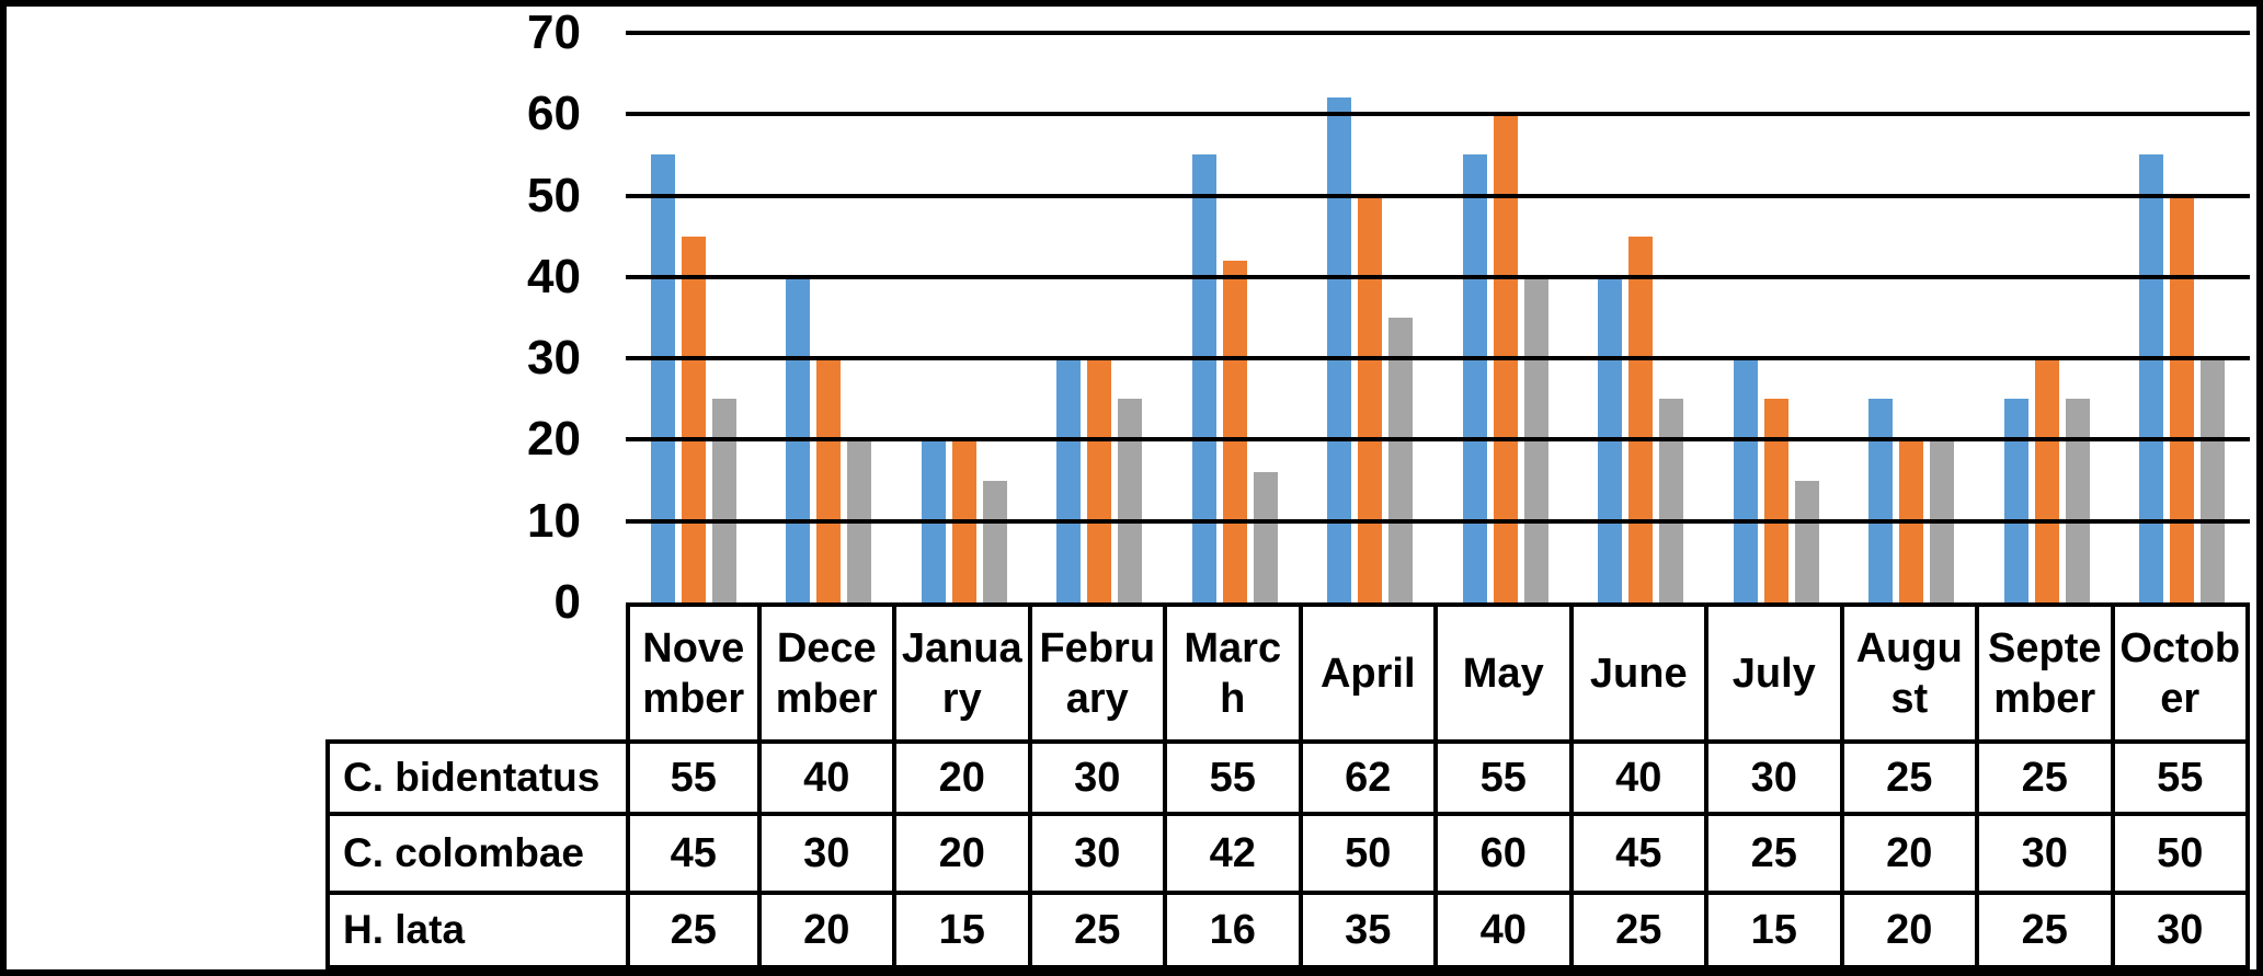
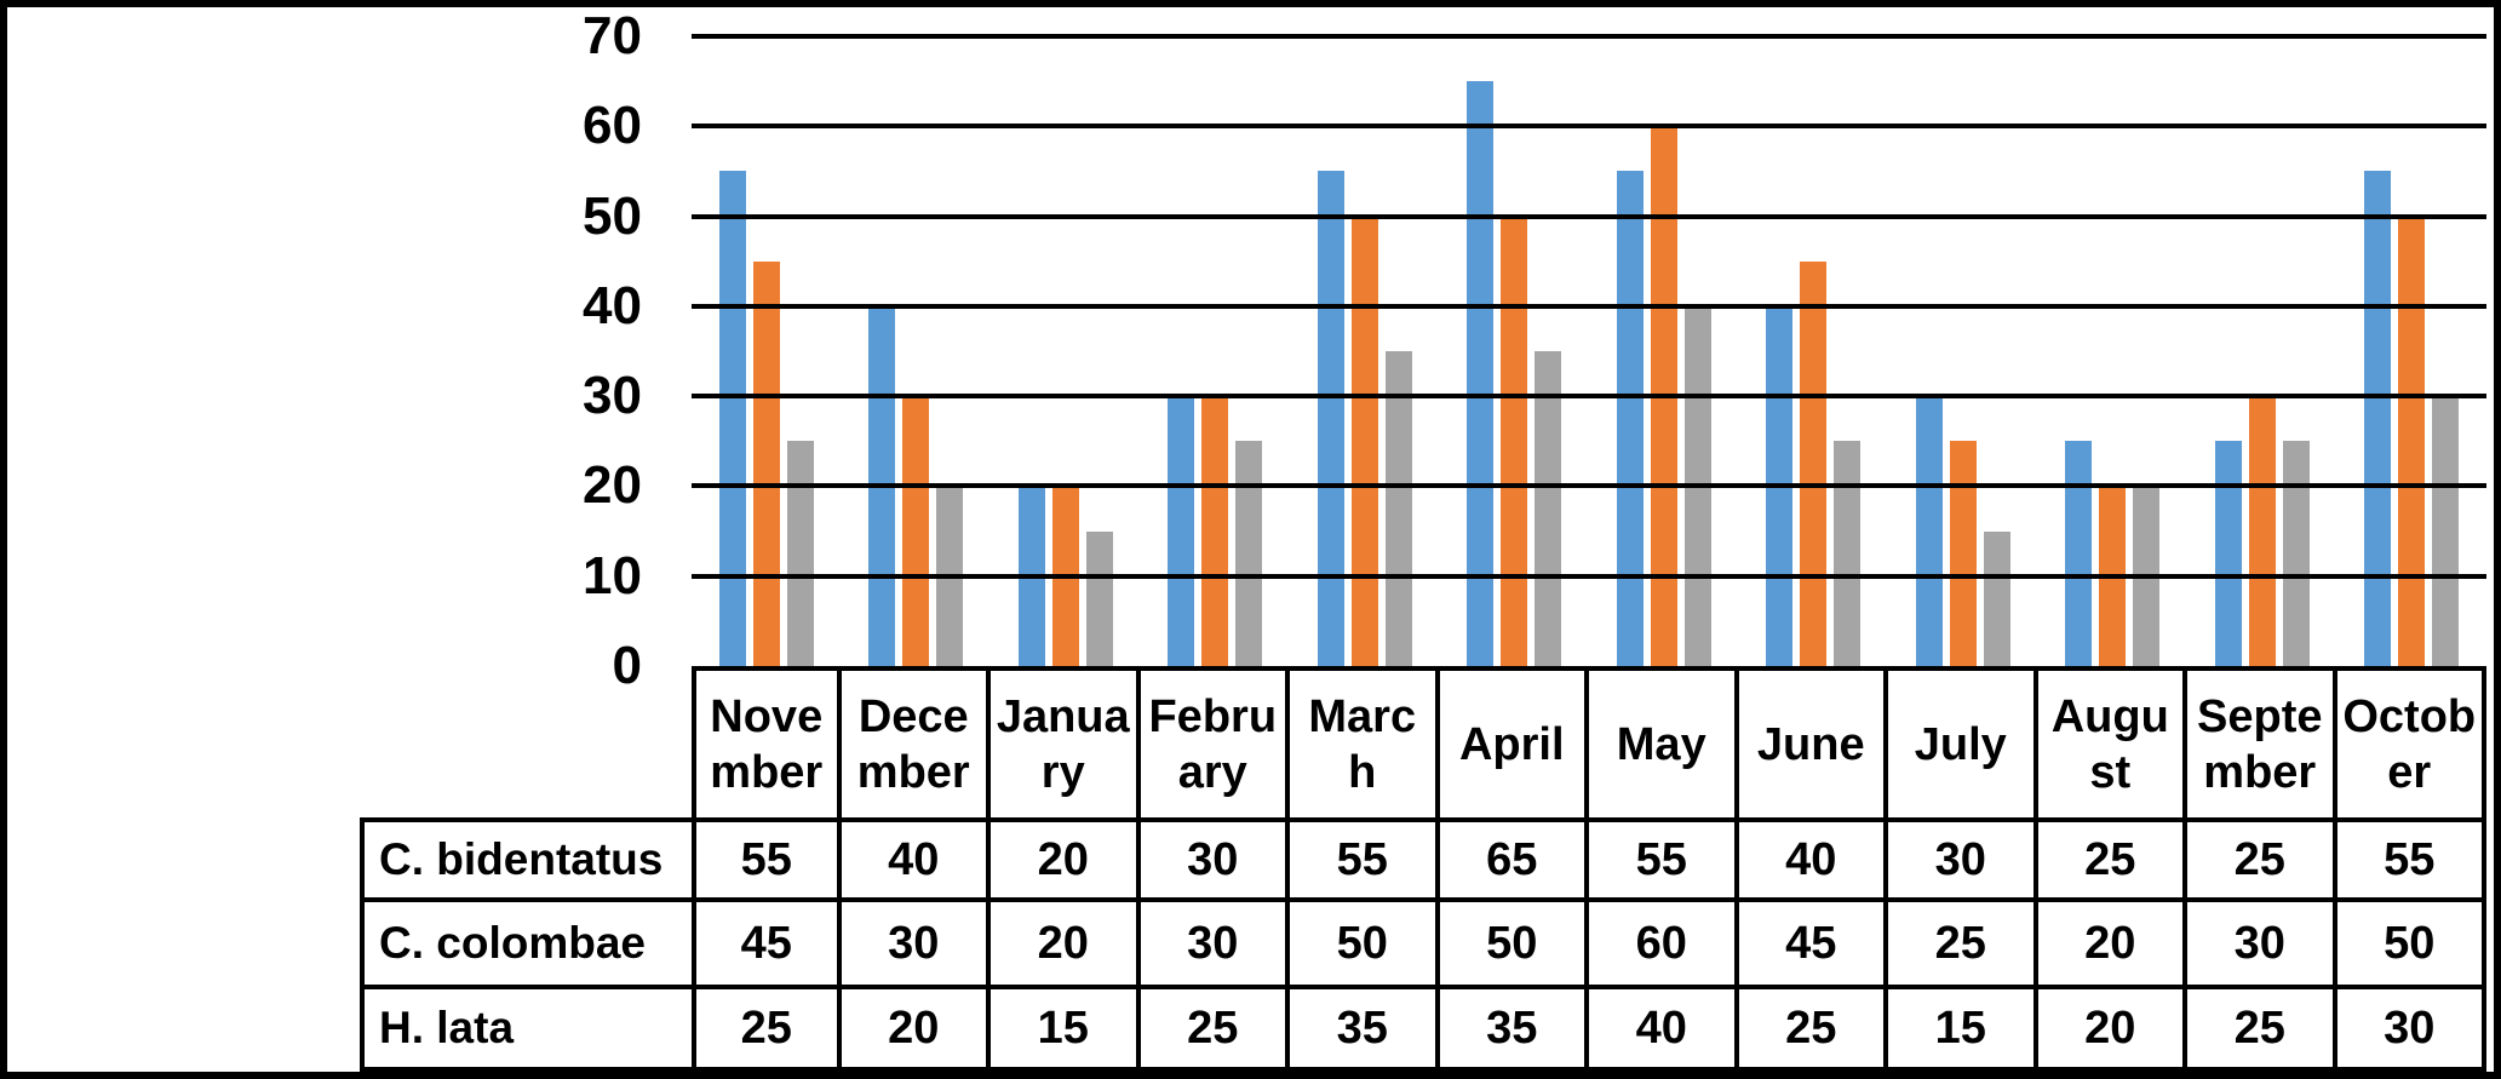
C. colombae/March: 42 -> 50
H. lata/March: 16 -> 35
C. bidentatus/April: 62 -> 65
